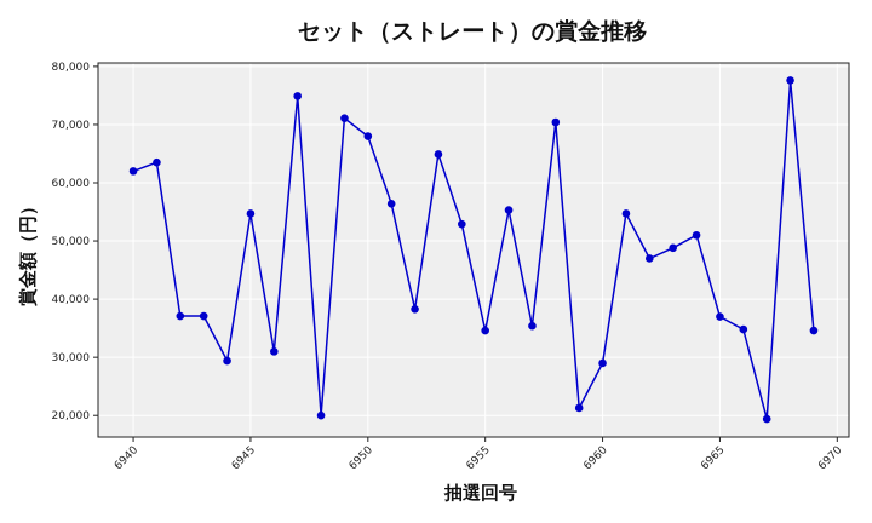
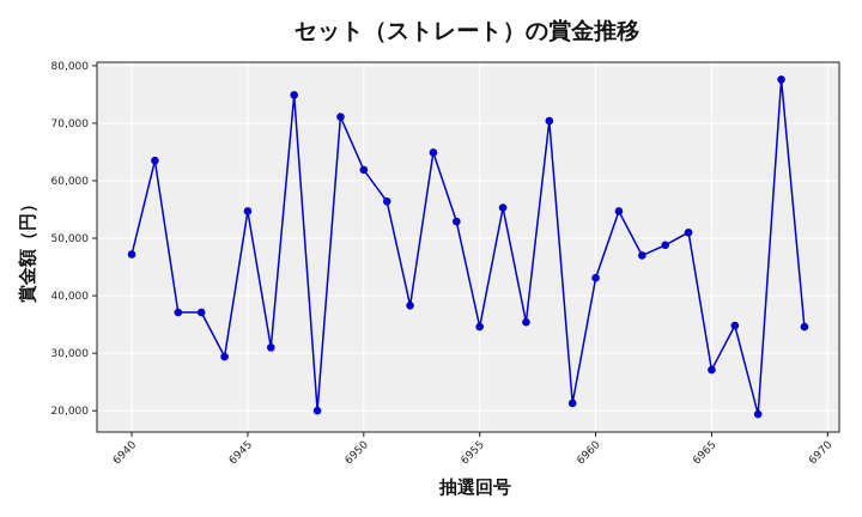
6940: 62000 -> 47000
6950: 68000 -> 62000
6960: 29000 -> 43000
6965: 37000 -> 27000
